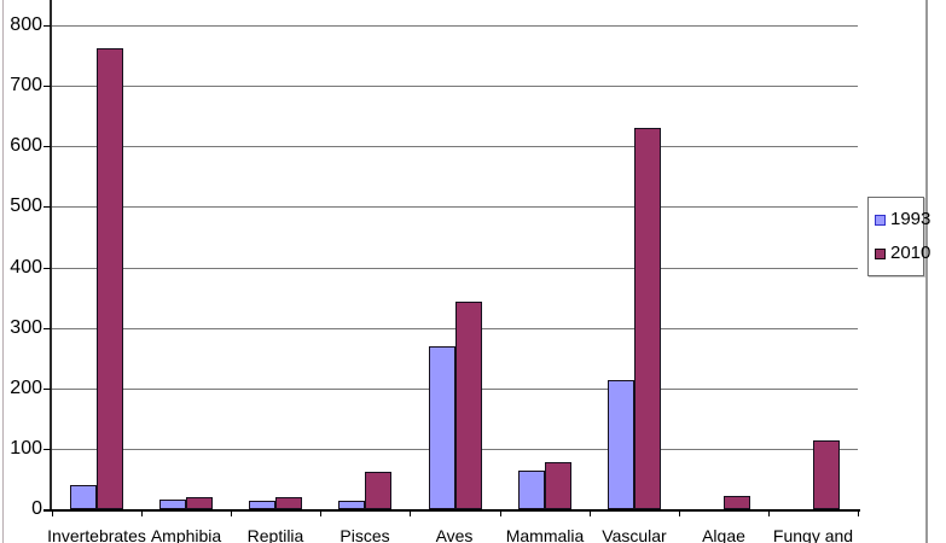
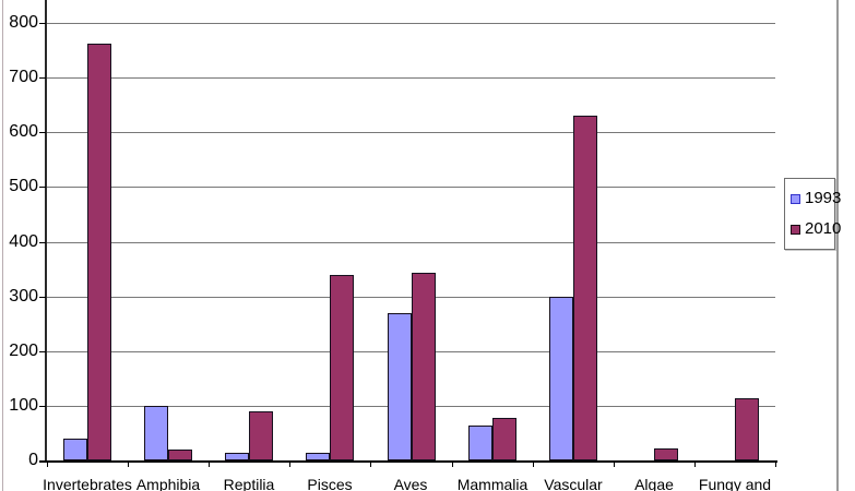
1993/Amphibia: 20 -> 100
2010/Reptilia: 20 -> 90
2010/Pisces: 60 -> 340
1993/Vascular: 210 -> 300
